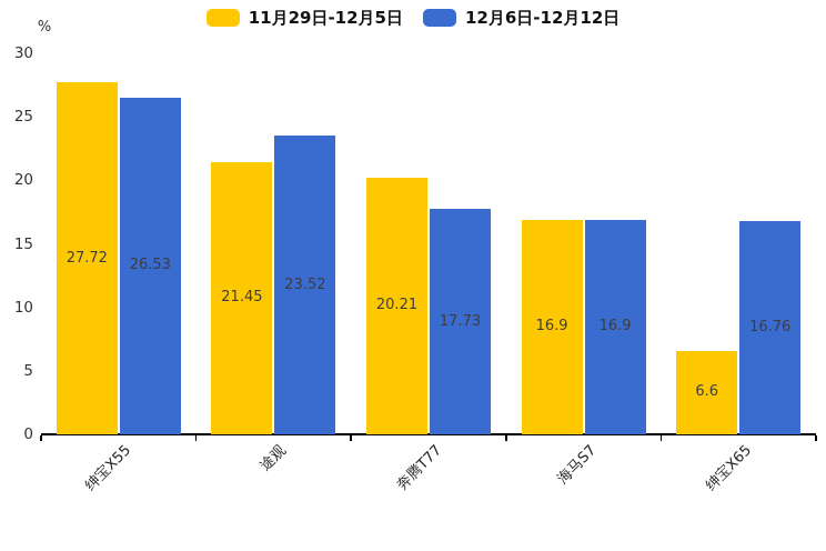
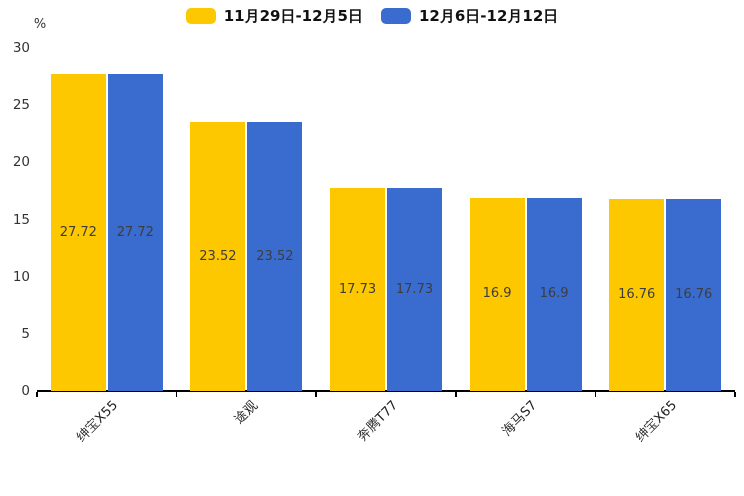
12月6日-12月12日/绅宝X55: 26.53 -> 27.72
11月29日-12月5日/途观: 21.45 -> 23.52
11月29日-12月5日/奔腾T77: 20.21 -> 17.73
11月29日-12月5日/绅宝X65: 6.6 -> 16.76
